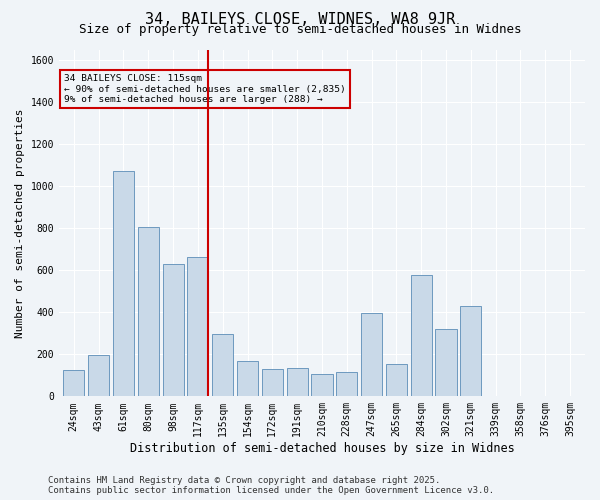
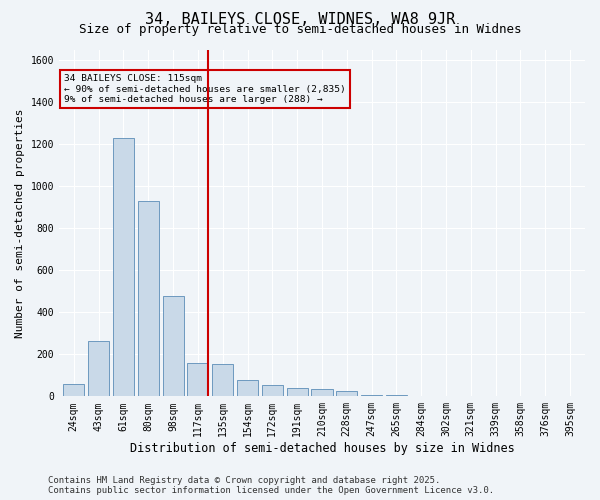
24sqm: 125 -> 60
43sqm: 195 -> 265
61sqm: 1075 -> 1230
80sqm: 805 -> 930
98sqm: 630 -> 480
117sqm: 665 -> 160
135sqm: 295 -> 155
154sqm: 170 -> 80
172sqm: 130 -> 55
191sqm: 135 -> 40
210sqm: 105 -> 35
228sqm: 115 -> 25
247sqm: 395 -> 8
265sqm: 155 -> 4
284sqm: 580 -> 2
302sqm: 320 -> 1
321sqm: 430 -> 1
